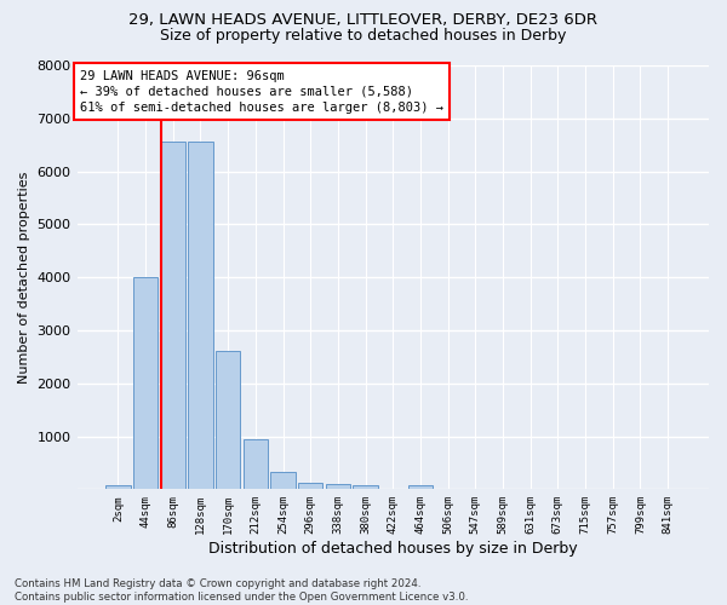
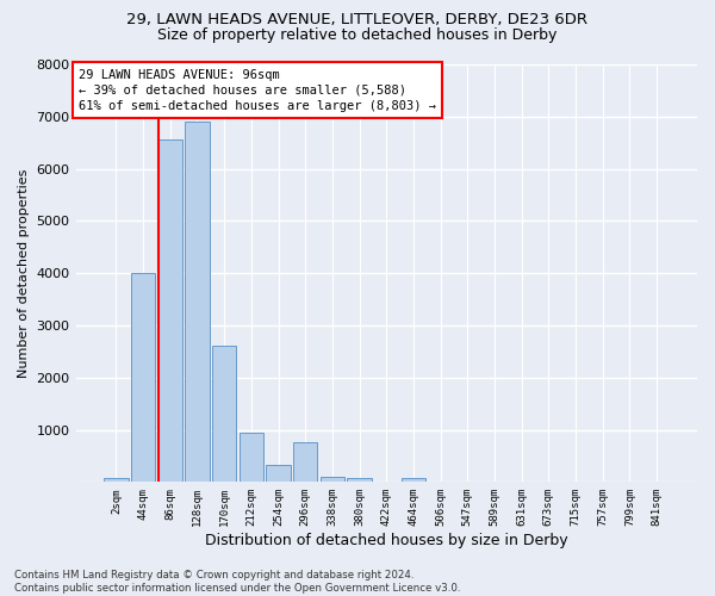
128sqm: 6550 -> 6900
296sqm: 130 -> 750
